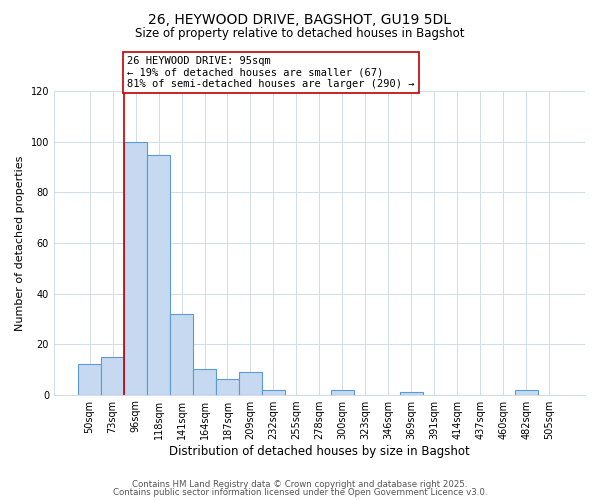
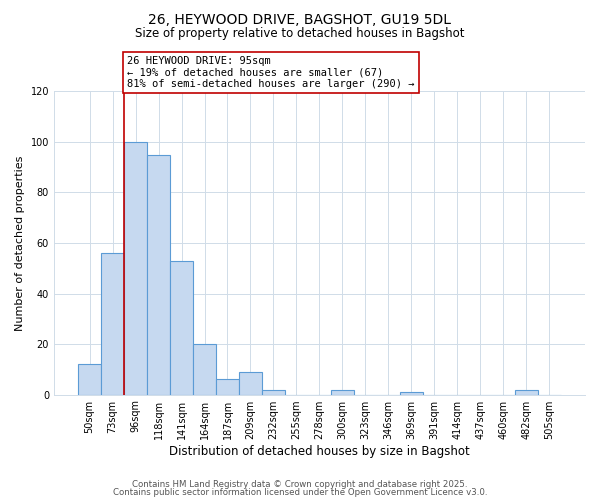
73sqm: 15 -> 56
141sqm: 32 -> 53
164sqm: 10 -> 20
